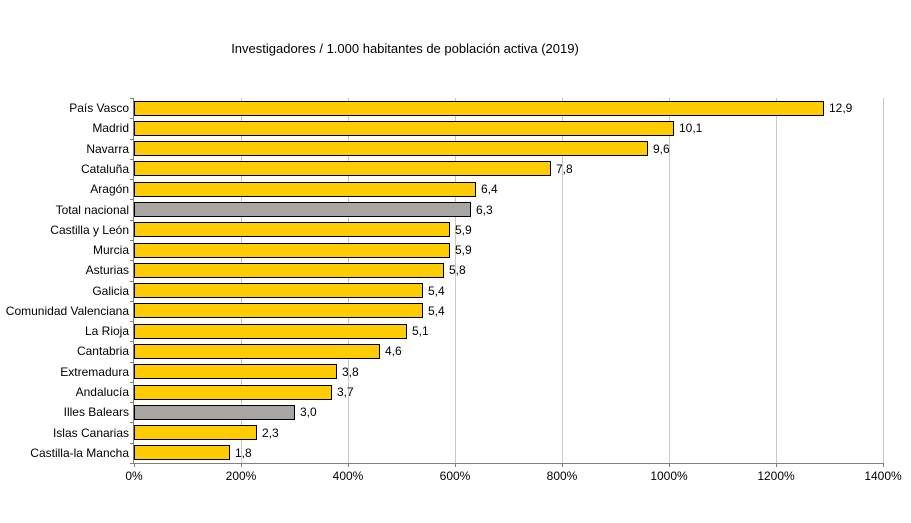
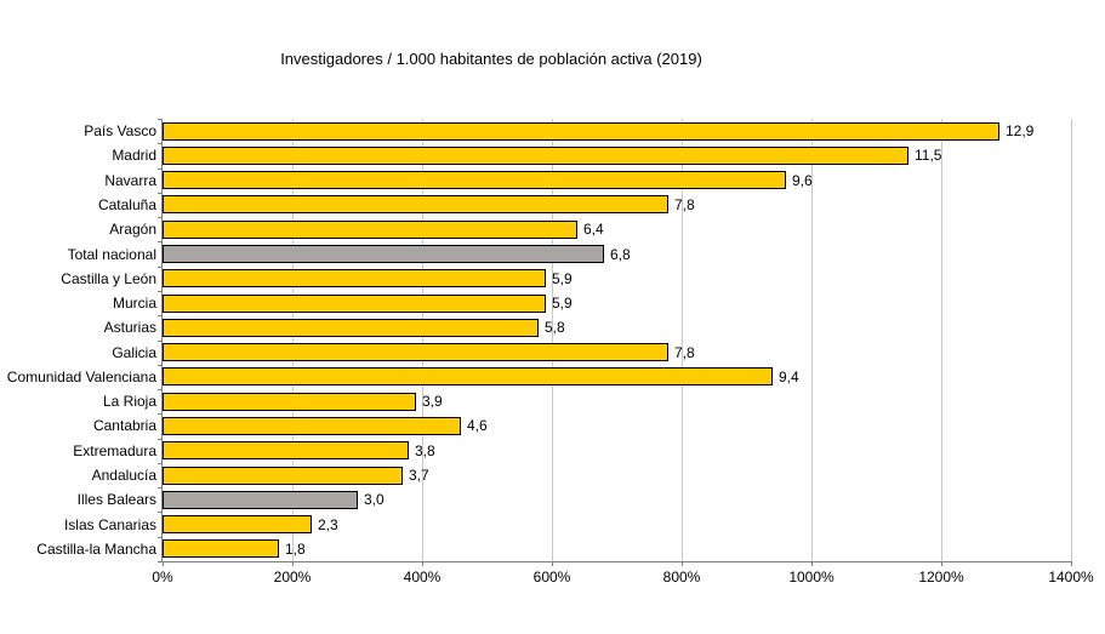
Madrid: 10,1 -> 11,5
Total nacional: 6,3 -> 6,8
Galicia: 5,4 -> 7,8
Comunidad Valenciana: 5,4 -> 9,4
La Rioja: 5,1 -> 3,9
